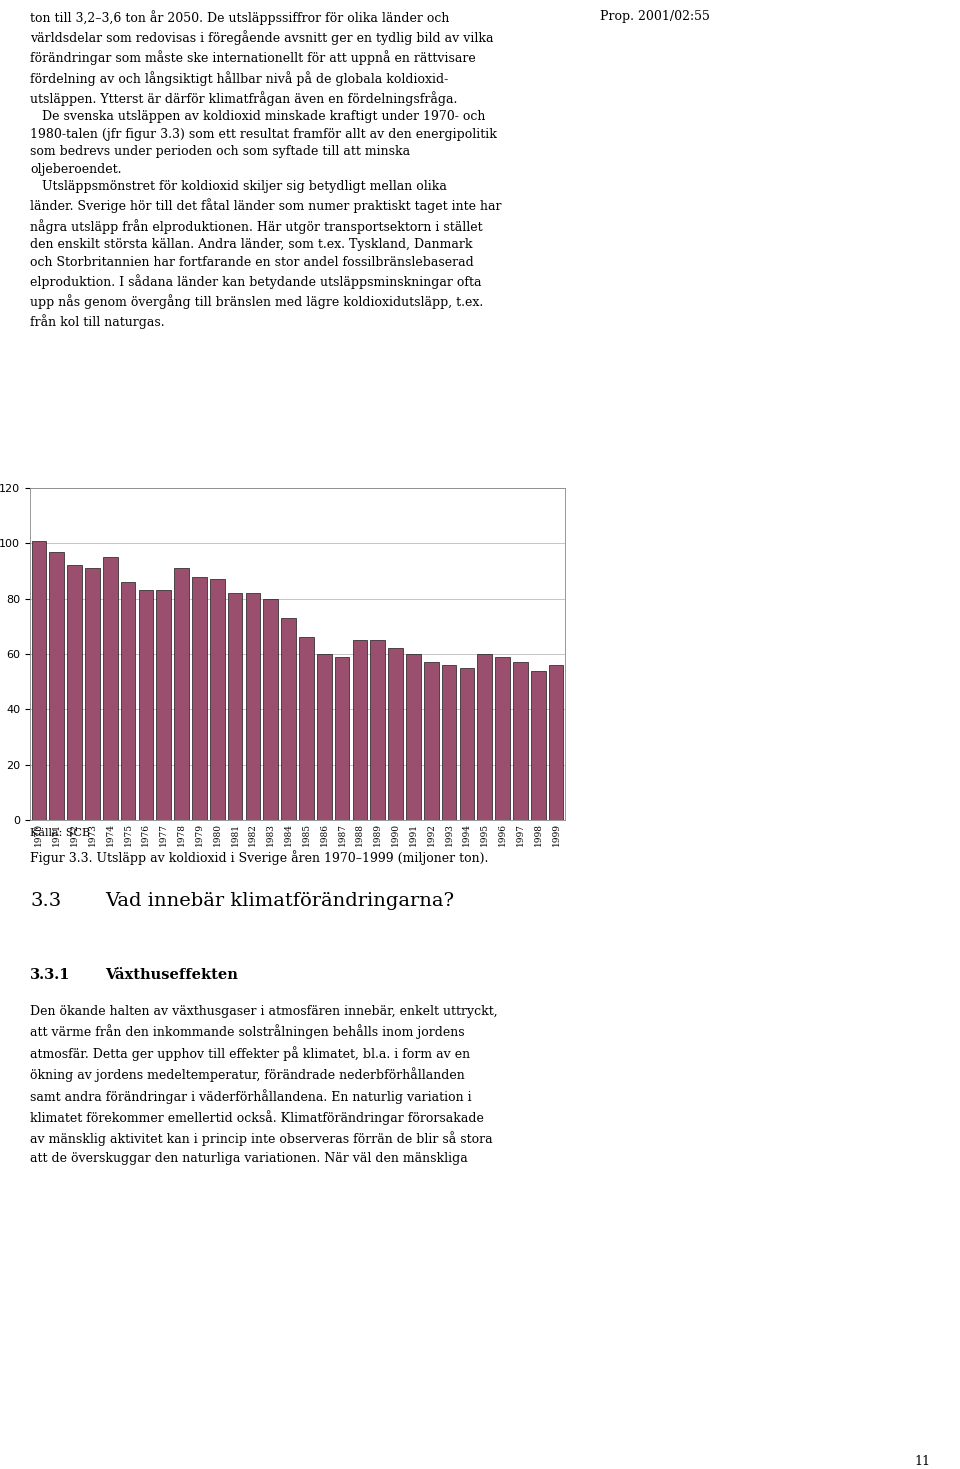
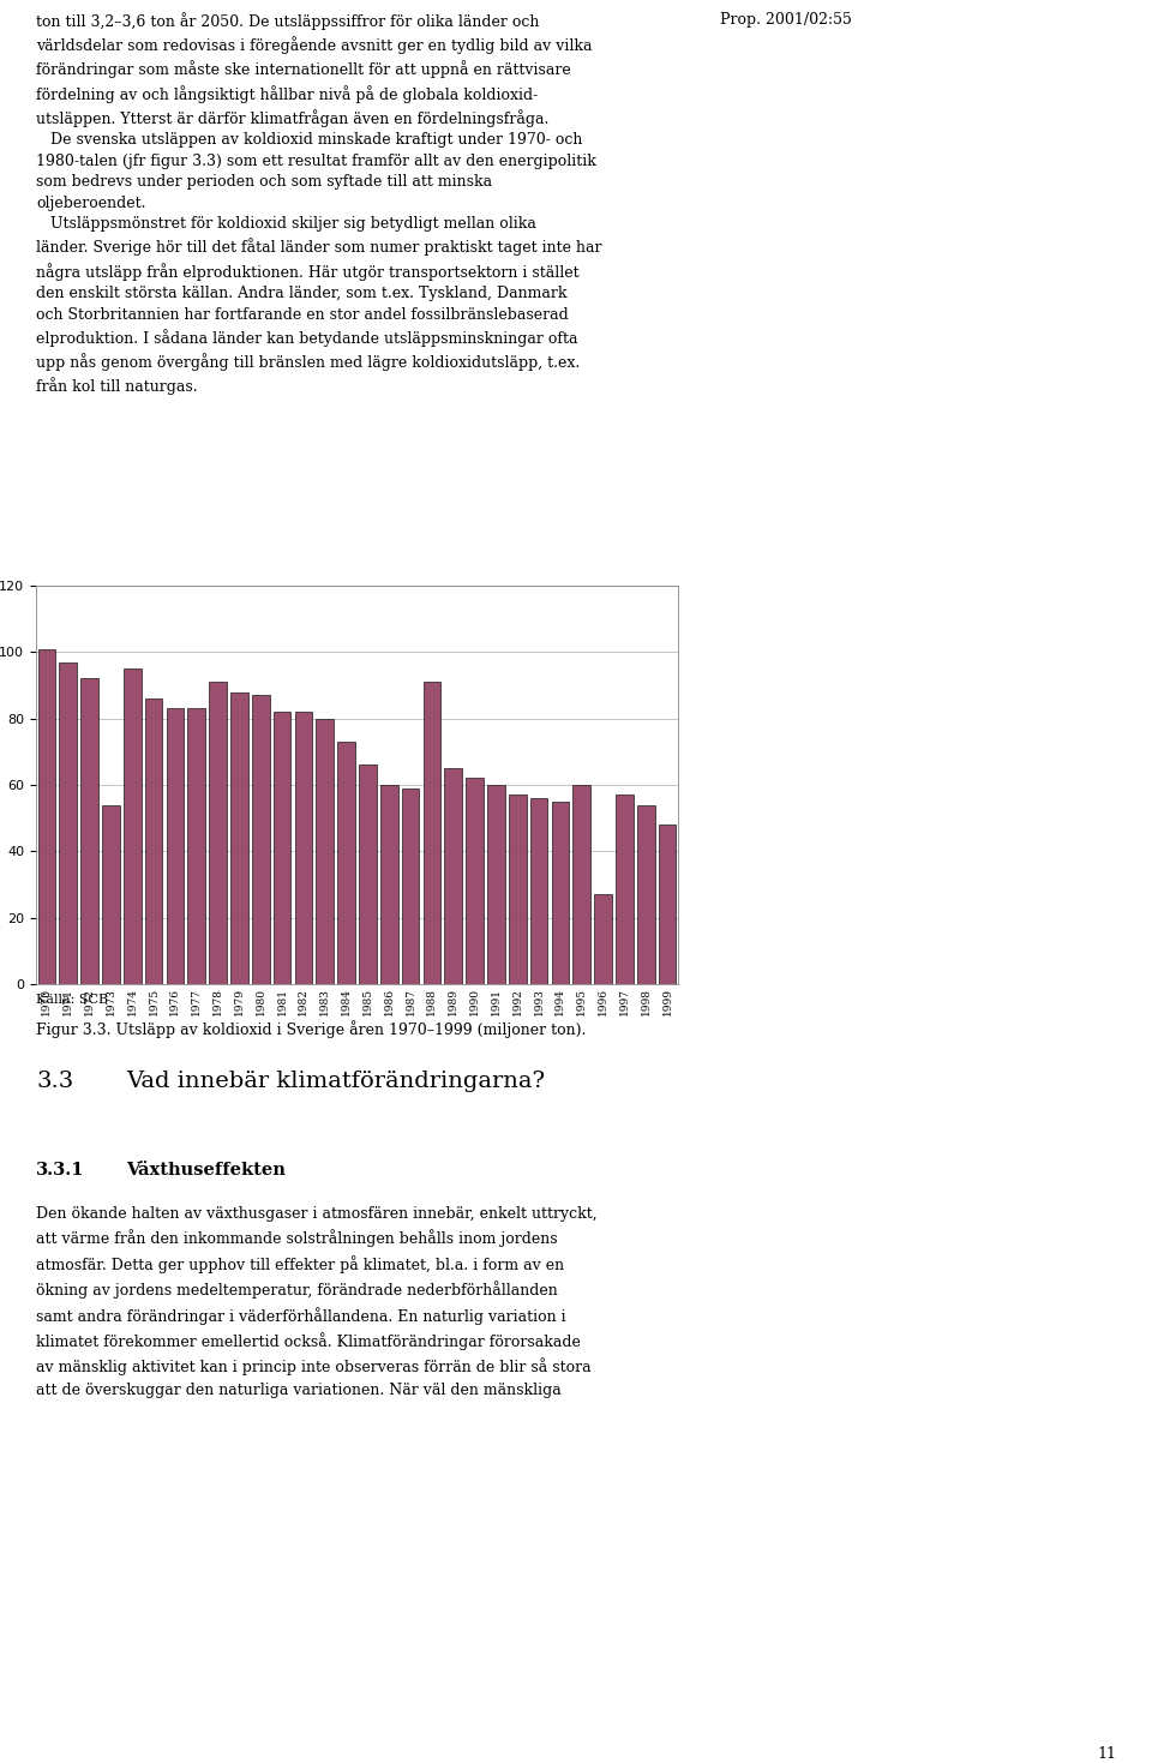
1973: 91 -> 54
1988: 65 -> 91
1996: 59 -> 27
1999: 56 -> 48
